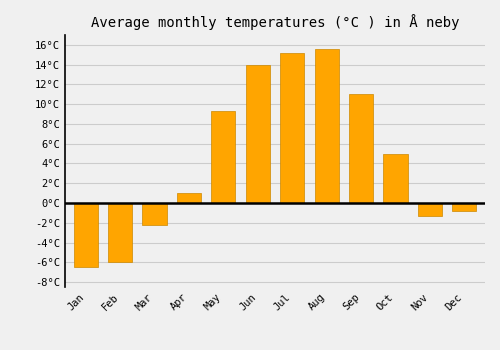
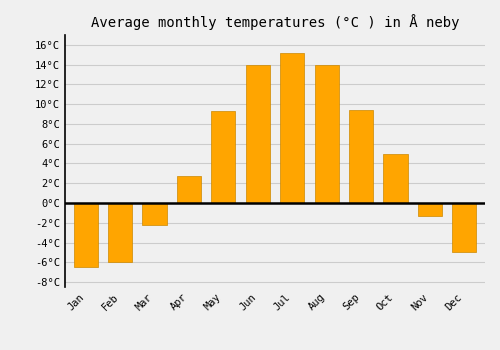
Apr: 1.0°C -> 2.7°C
Aug: 15.6°C -> 14.0°C
Sep: 11.0°C -> 9.4°C
Dec: -0.8°C -> -5.0°C
